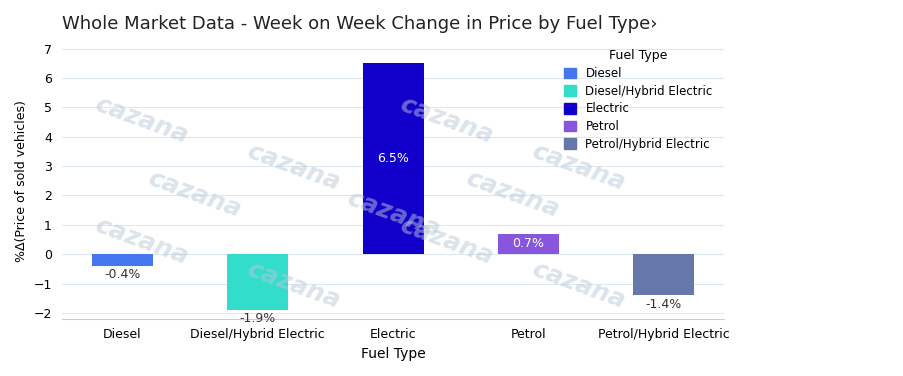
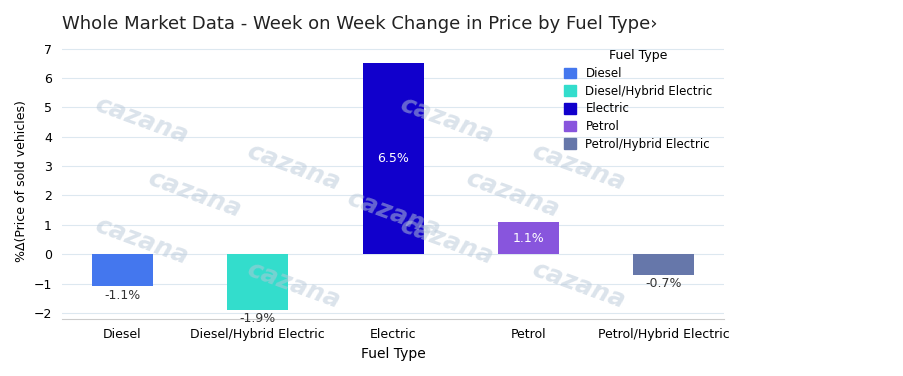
Diesel: -0.4% -> -1.1%
Petrol: 0.7% -> 1.1%
Petrol/Hybrid Electric: -1.4% -> -0.7%
